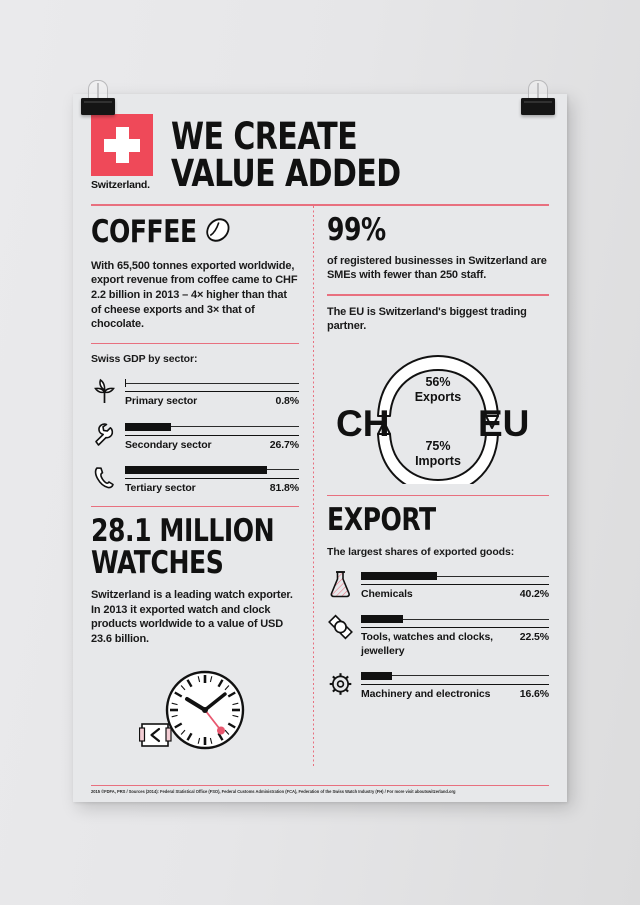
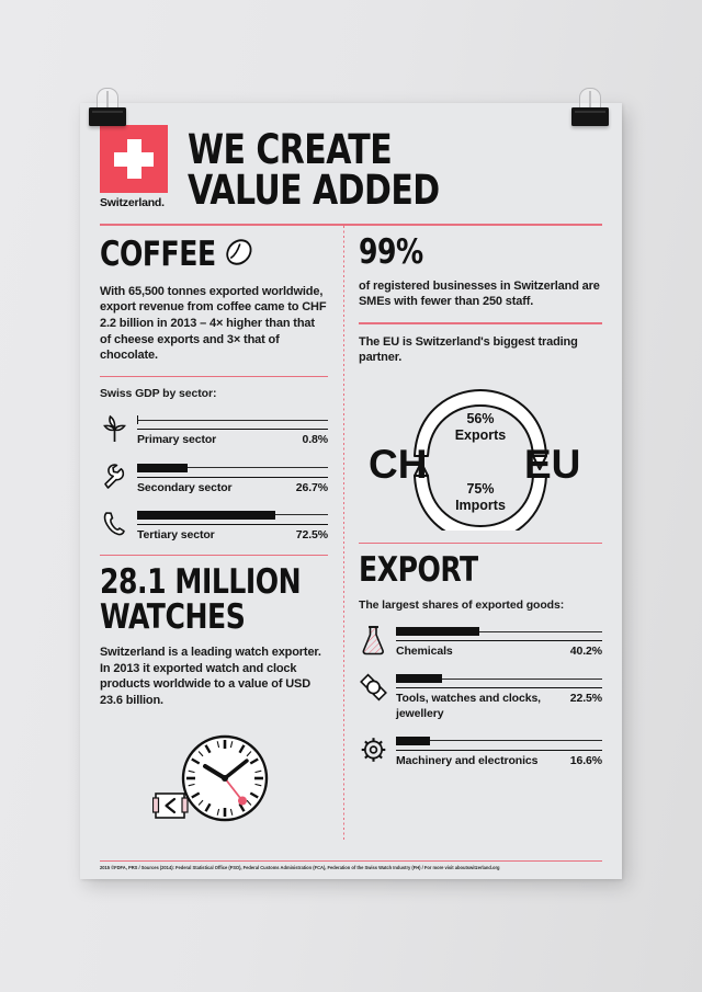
Swiss GDP by sector:/Tertiary sector: 81.8% -> 72.5%
